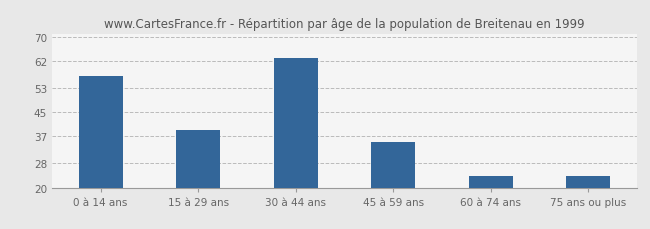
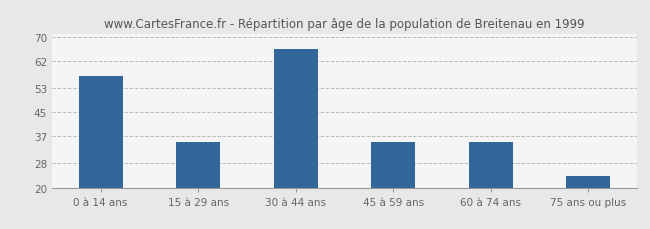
15 à 29 ans: 39 -> 35
30 à 44 ans: 63 -> 66
60 à 74 ans: 24 -> 35
